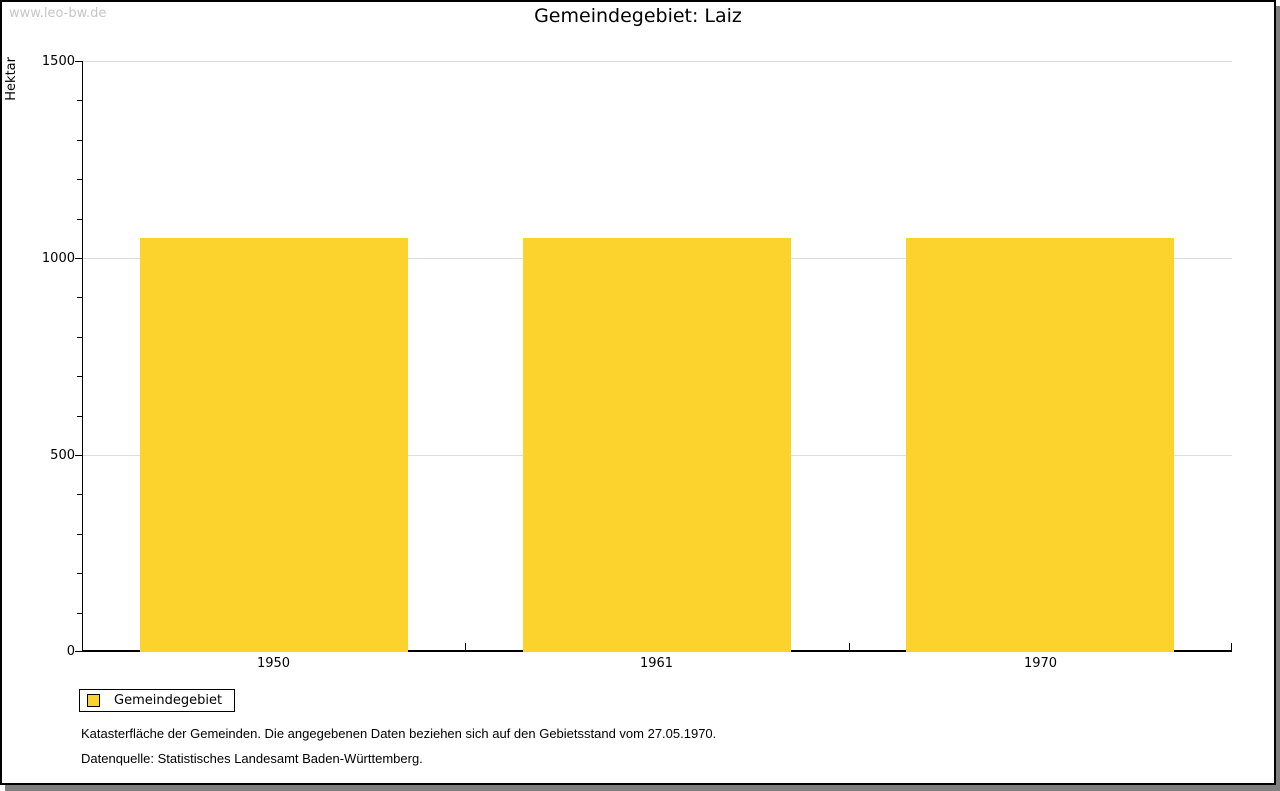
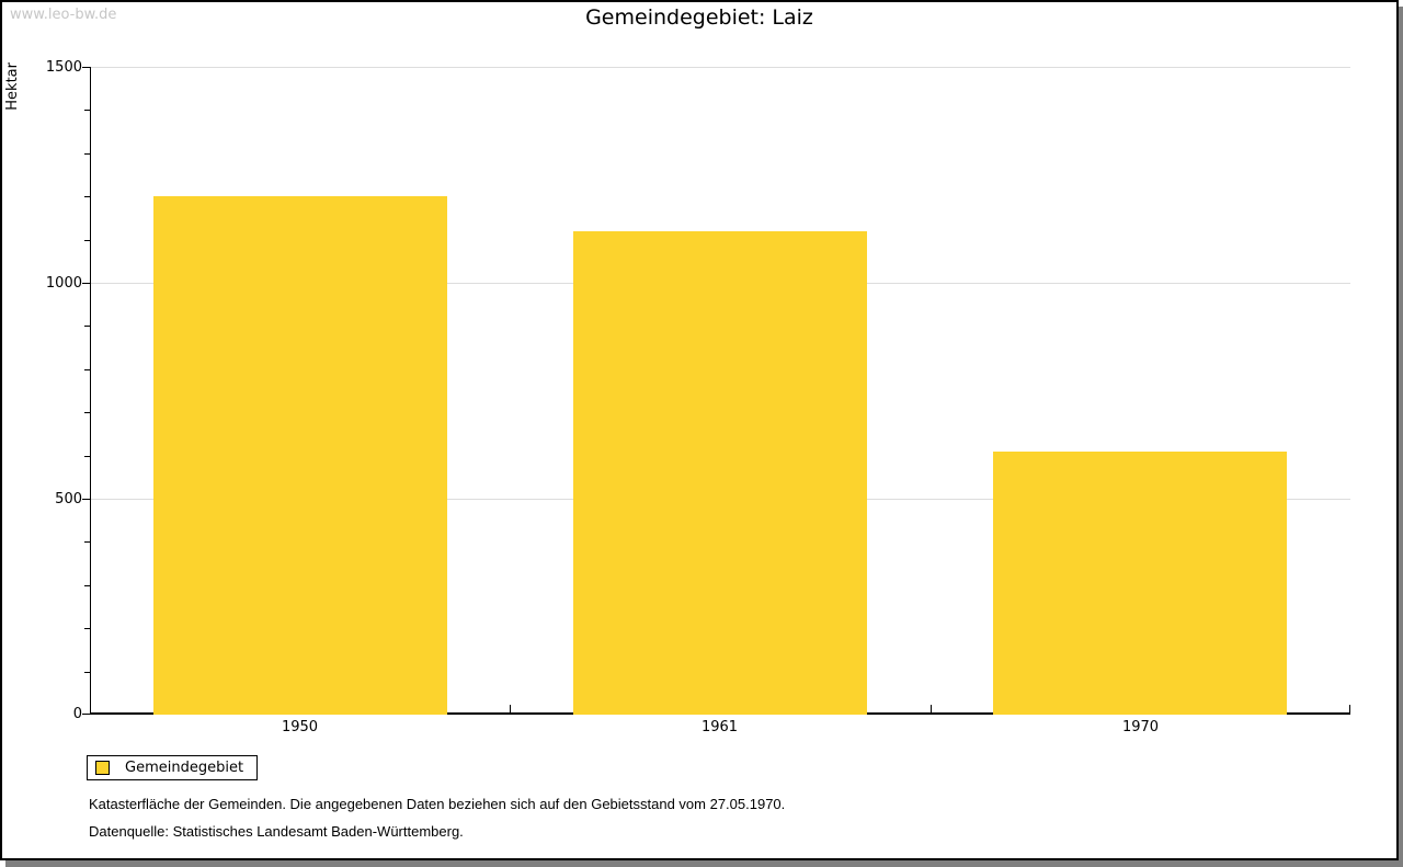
1950: 1050 -> 1200
1961: 1050 -> 1120
1970: 1050 -> 610
